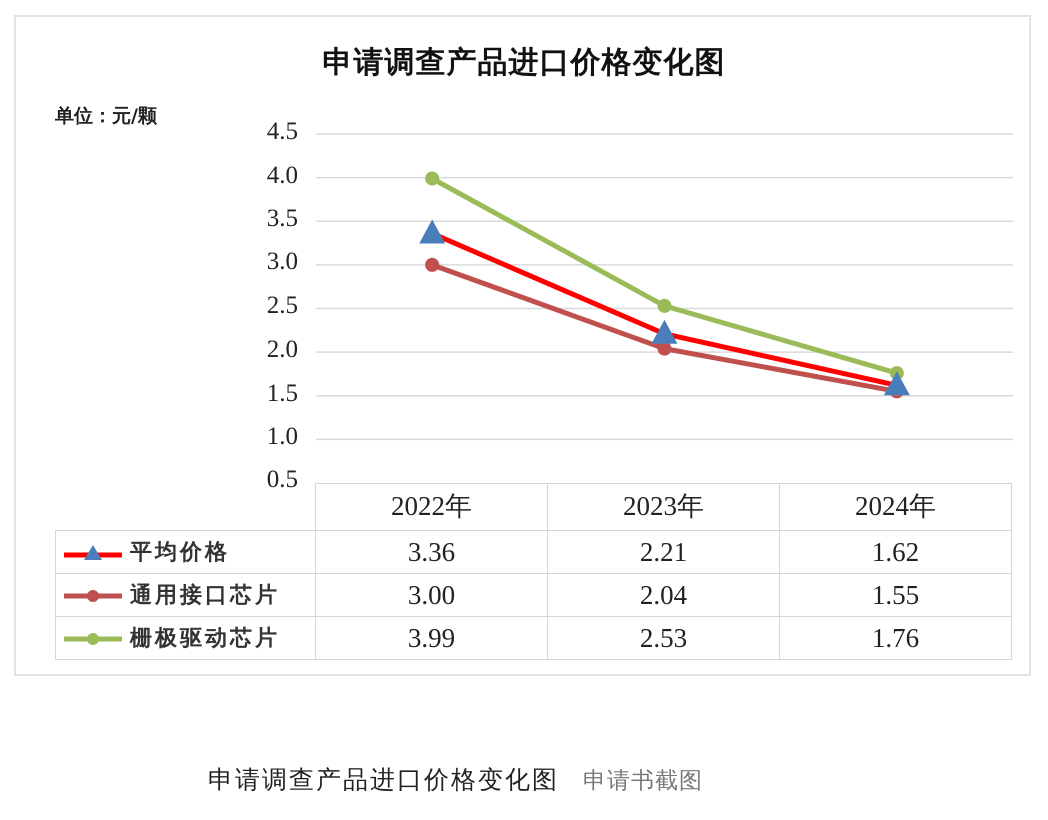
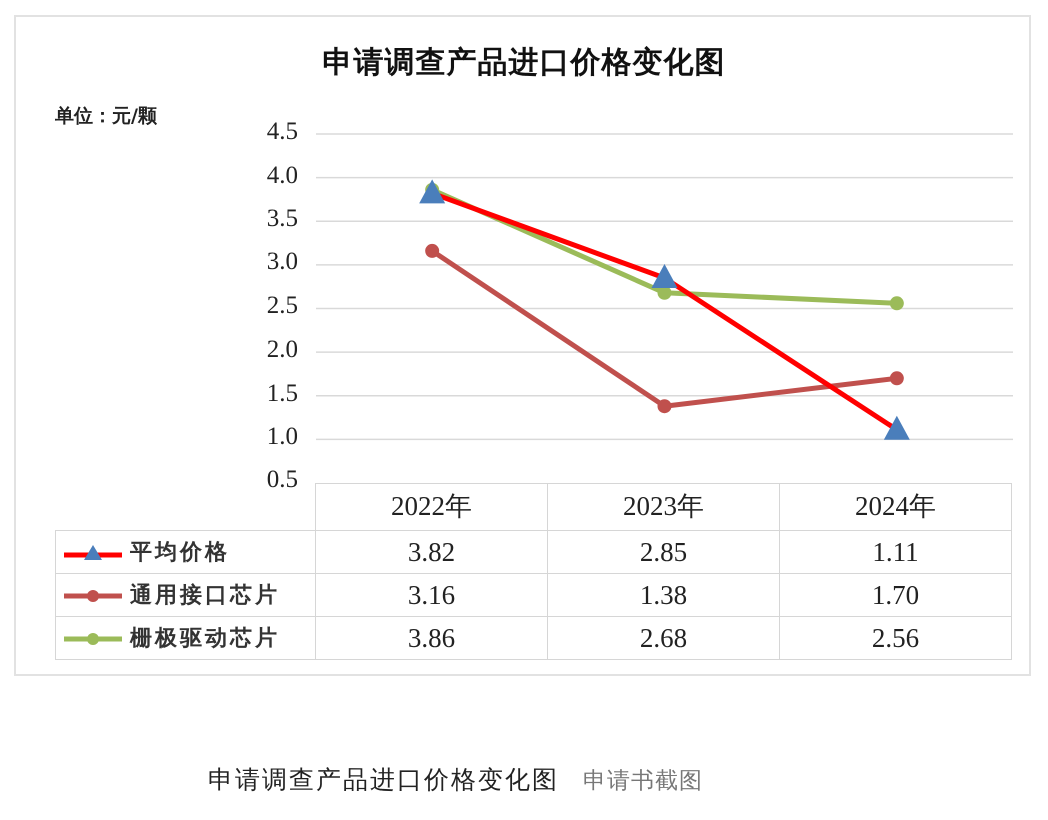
平均价格/2022年: 3.36 -> 3.82
通用接口芯片/2022年: 3.00 -> 3.16
栅极驱动芯片/2022年: 3.99 -> 3.86
平均价格/2023年: 2.21 -> 2.85
通用接口芯片/2023年: 2.04 -> 1.38
栅极驱动芯片/2023年: 2.53 -> 2.68
平均价格/2024年: 1.62 -> 1.11
通用接口芯片/2024年: 1.55 -> 1.70
栅极驱动芯片/2024年: 1.76 -> 2.56
